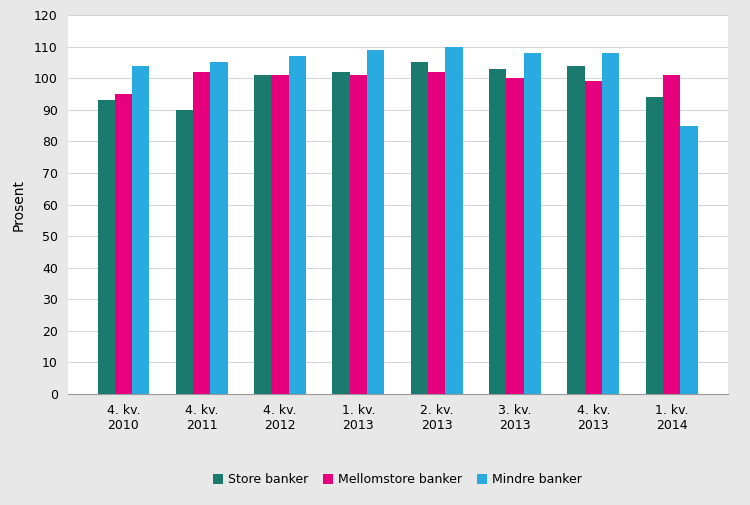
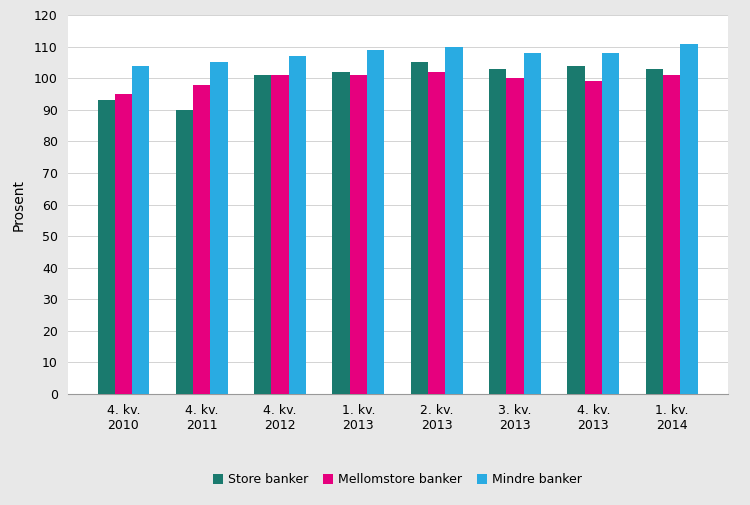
Mellomstore banker/4. kv. 2011: 102 -> 98
Store banker/1. kv. 2014: 94 -> 103
Mindre banker/1. kv. 2014: 85 -> 111
